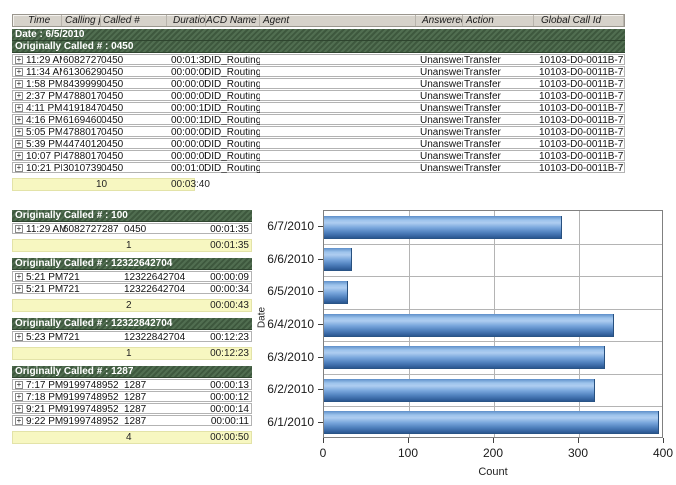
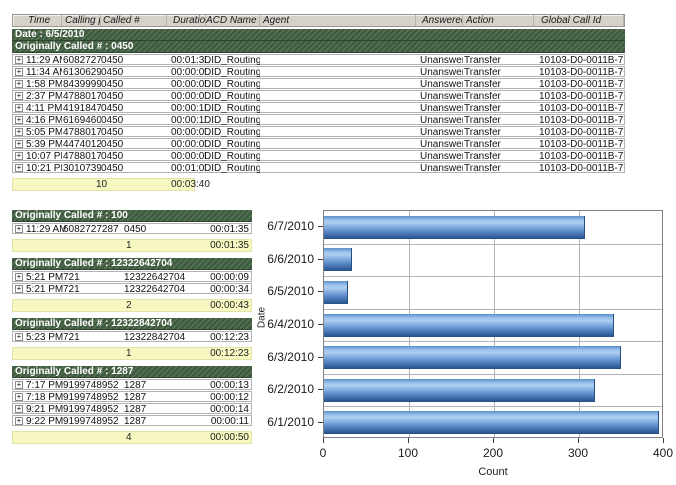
6/7/2010: 280 -> 310
6/3/2010: 330 -> 350
